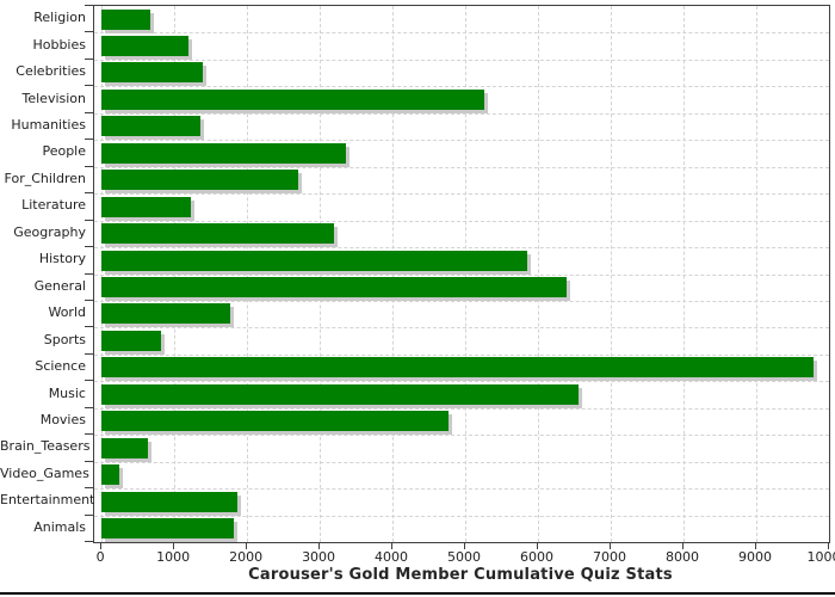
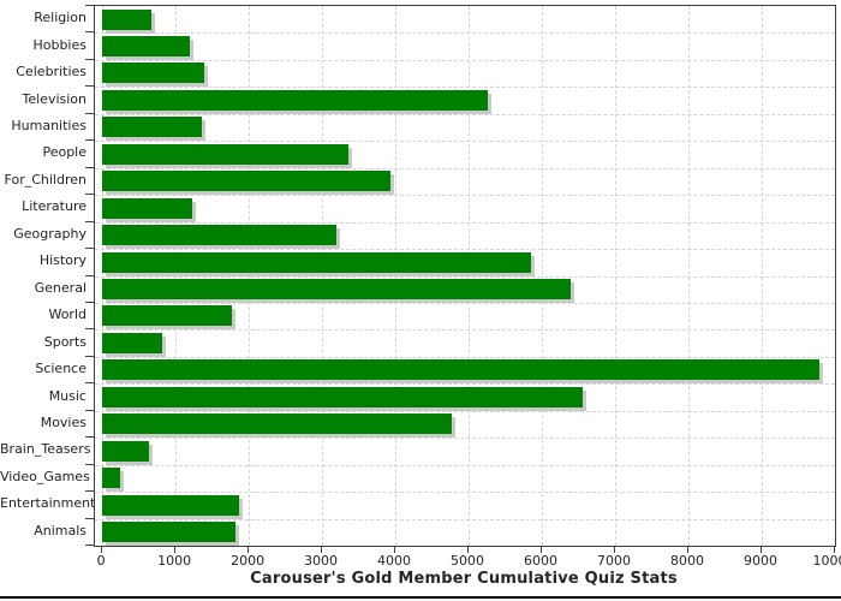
For_Children: 2700 -> 3900
